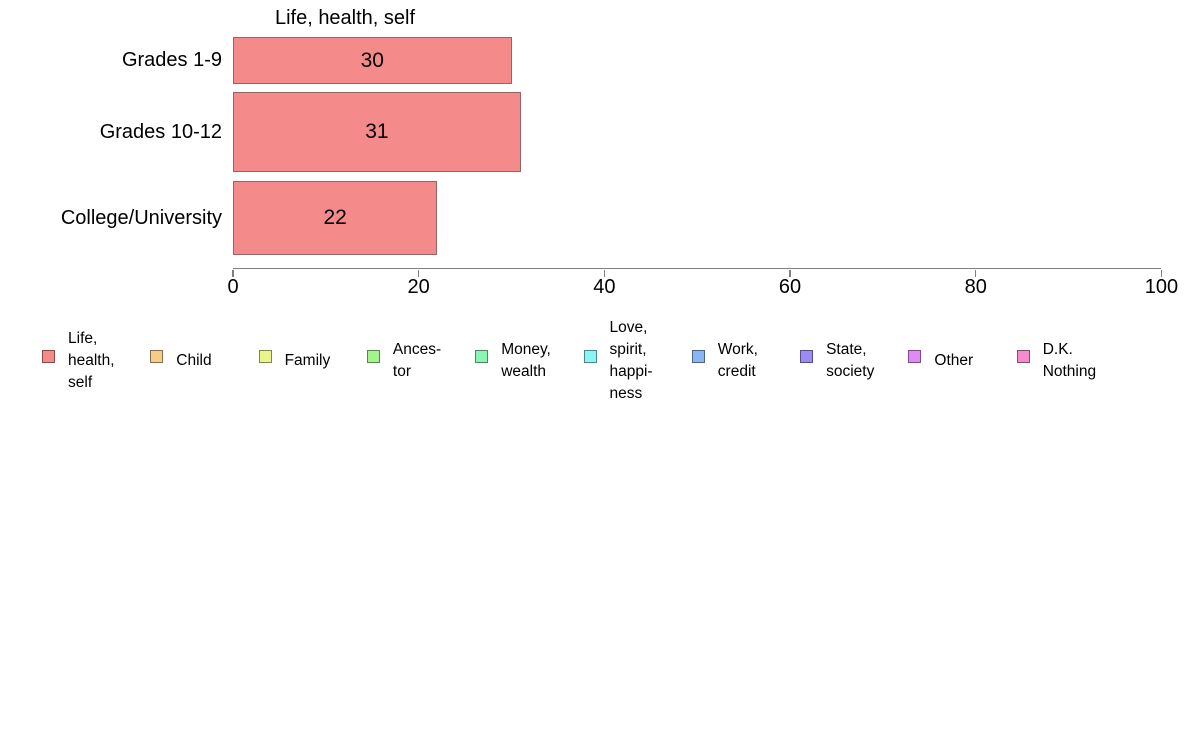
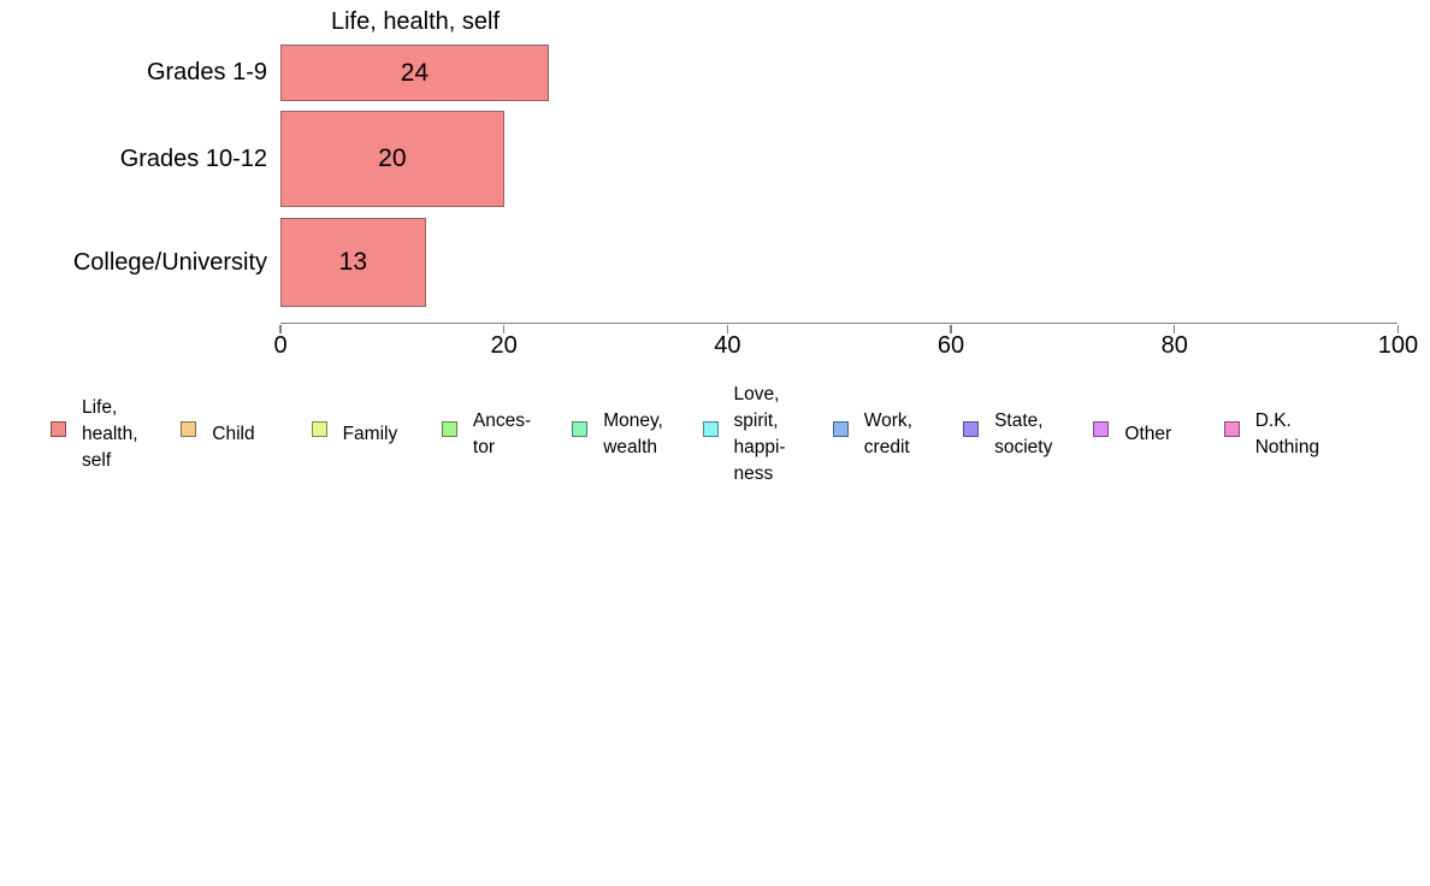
Grades 1-9: 30 -> 24
Grades 10-12: 31 -> 20
College/University: 22 -> 13
